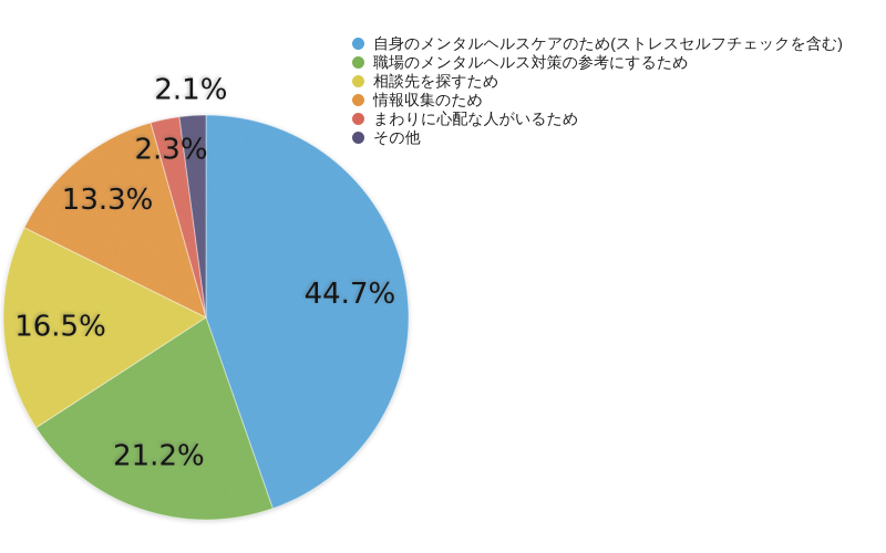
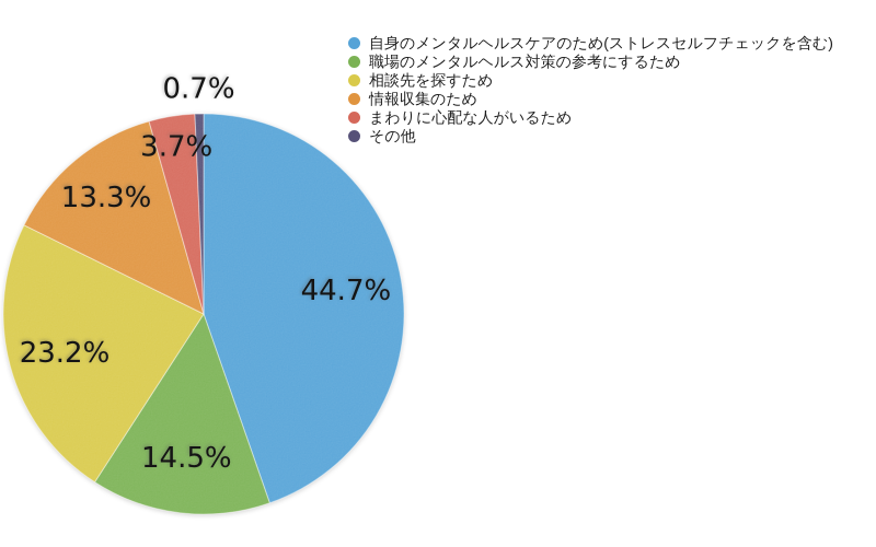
職場のメンタルヘルス対策の参考にするため: 21.2% -> 14.5%
相談先を探すため: 16.5% -> 23.2%
まわりに心配な人がいるため: 2.3% -> 3.7%
その他: 2.1% -> 0.7%
